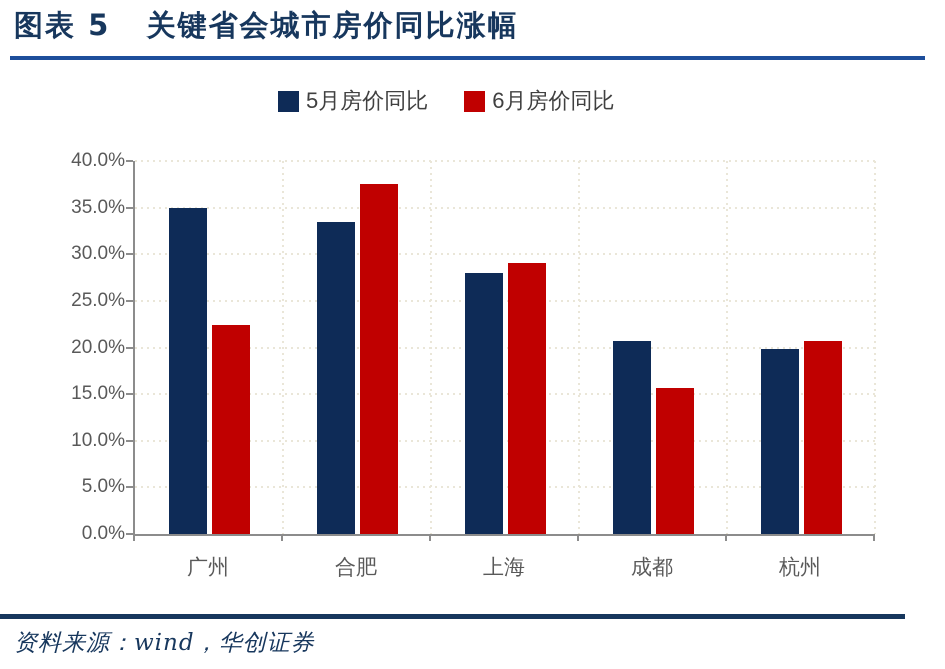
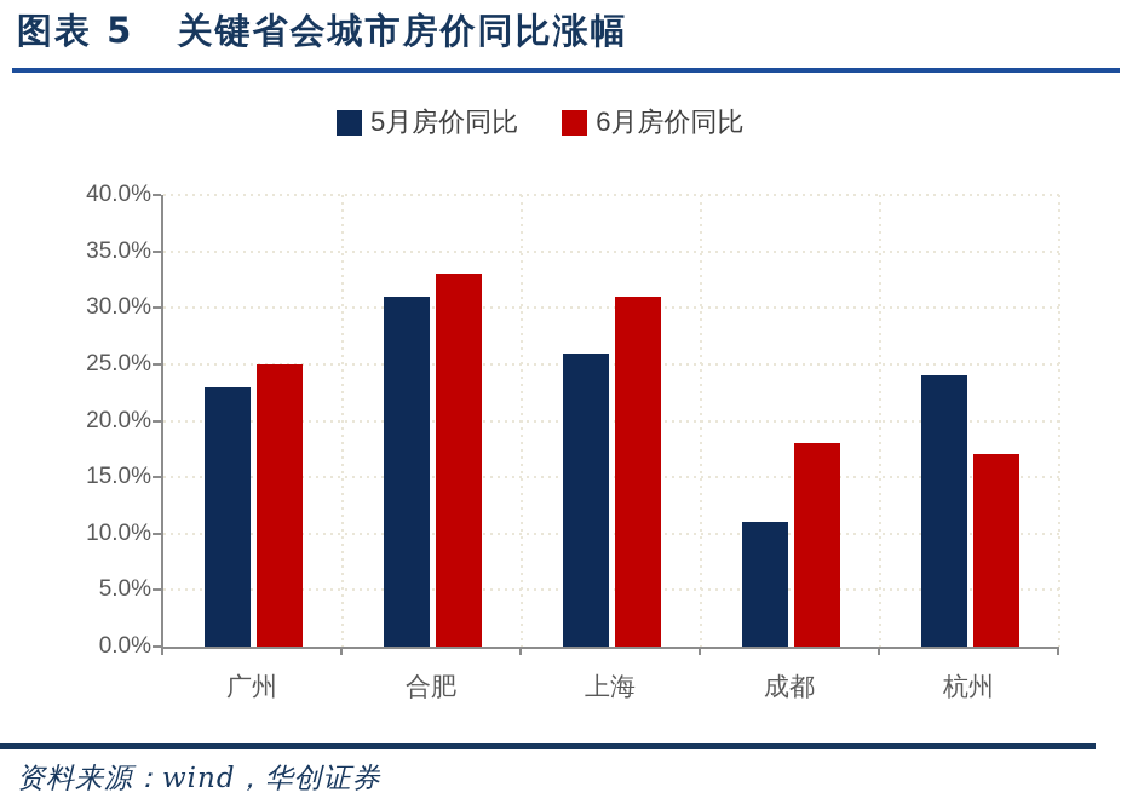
5月房价同比/广州: 35% -> 23%
6月房价同比/广州: 22% -> 25%
5月房价同比/合肥: 34% -> 31%
6月房价同比/合肥: 38% -> 33%
5月房价同比/上海: 28% -> 26%
6月房价同比/上海: 29% -> 31%
5月房价同比/成都: 21% -> 11%
6月房价同比/成都: 16% -> 18%
5月房价同比/杭州: 20% -> 24%
6月房价同比/杭州: 21% -> 17%
